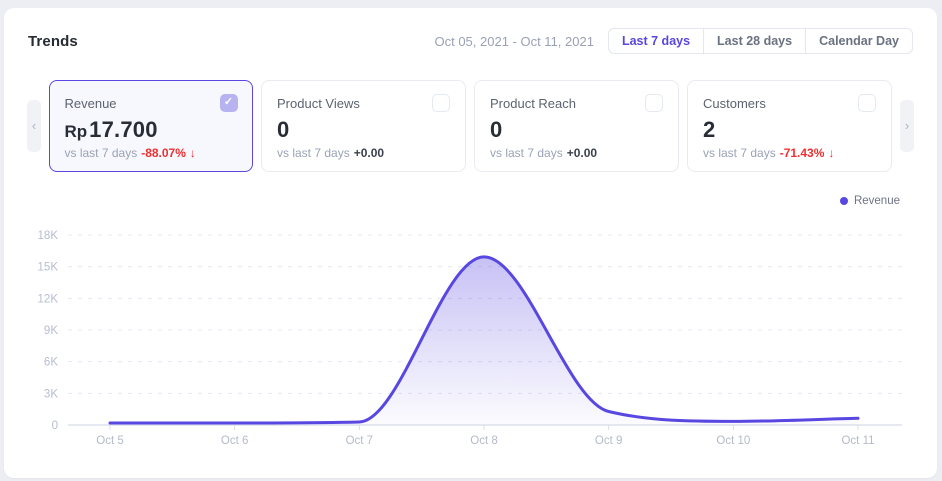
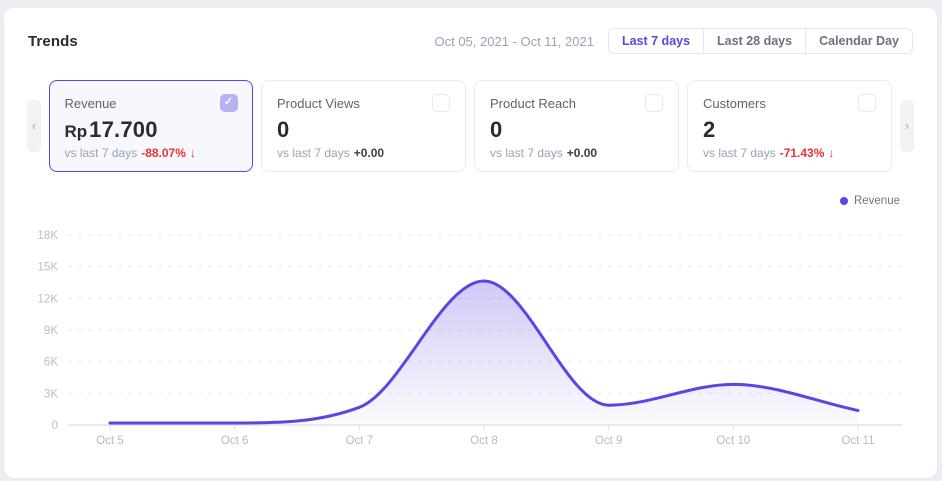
Oct 7: 0.1K -> 1.5K
Oct 8: 15.9K -> 13.6K
Oct 9: 1.1K -> 1.7K
Oct 10: 0.2K -> 3.7K
Oct 11: 0.4K -> 1.2K
